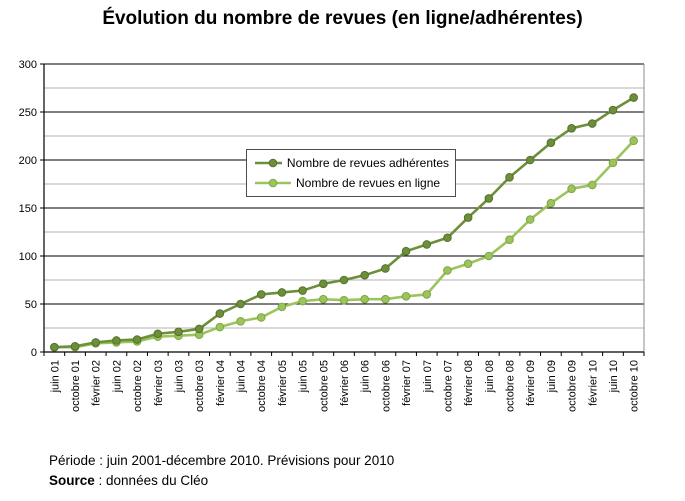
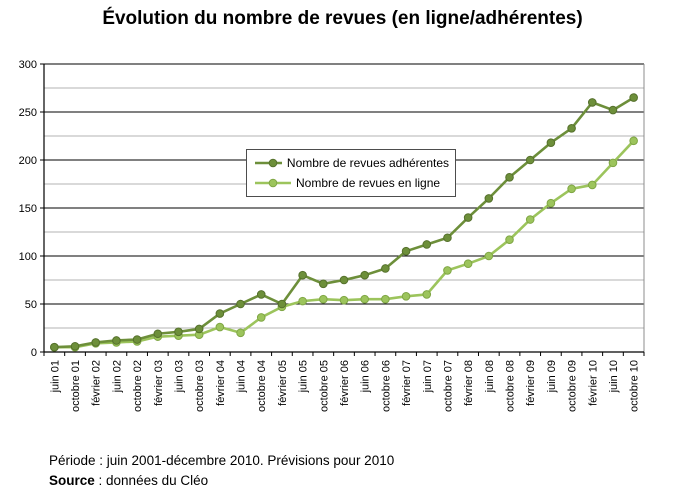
Nombre de revues en ligne/juin 04: 30 -> 20
Nombre de revues adhérentes/février 05: 60 -> 50
Nombre de revues adhérentes/juin 05: 60 -> 80
Nombre de revues adhérentes/février 10: 240 -> 260
